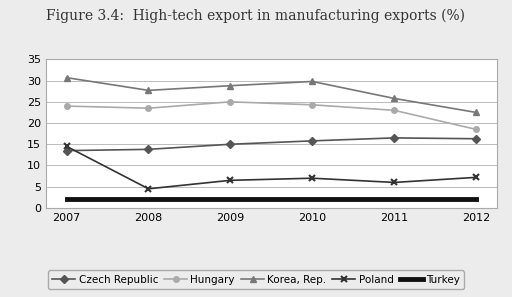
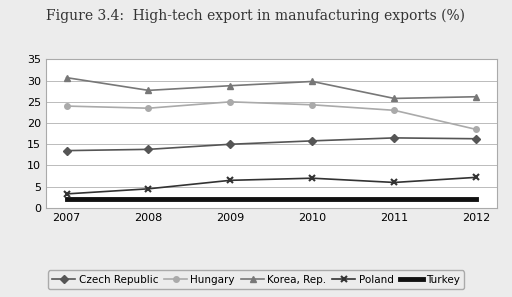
Poland/2007: 14.5 -> 3.3
Korea, Rep./2012: 22.5 -> 26.2
